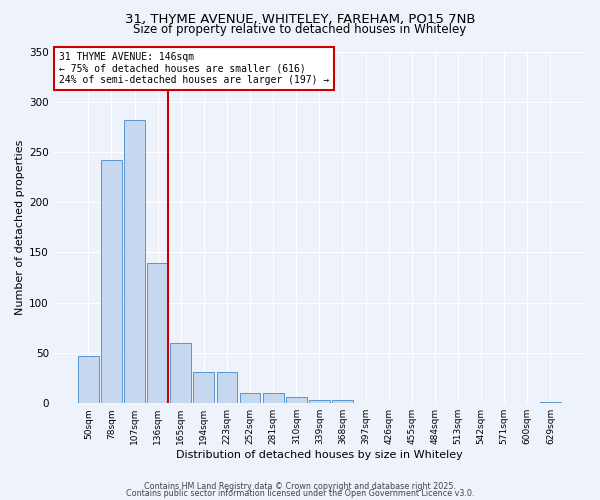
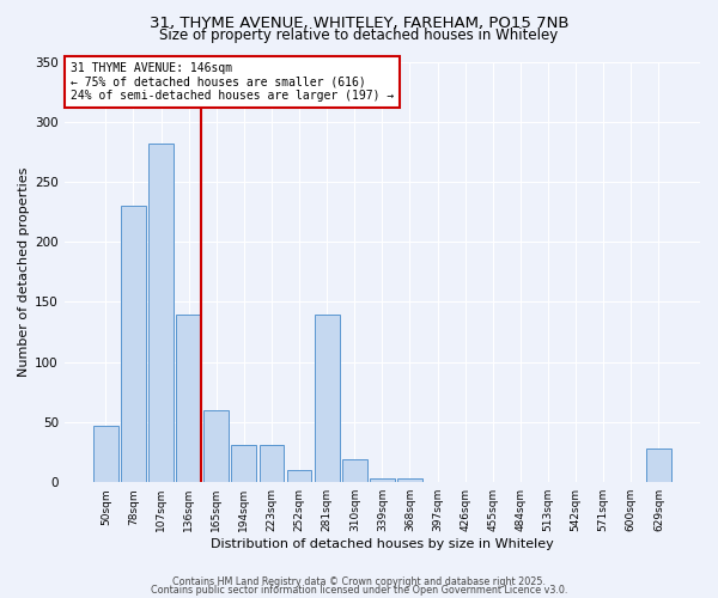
78sqm: 242 -> 230
281sqm: 10 -> 140
310sqm: 6 -> 19
629sqm: 1 -> 28
